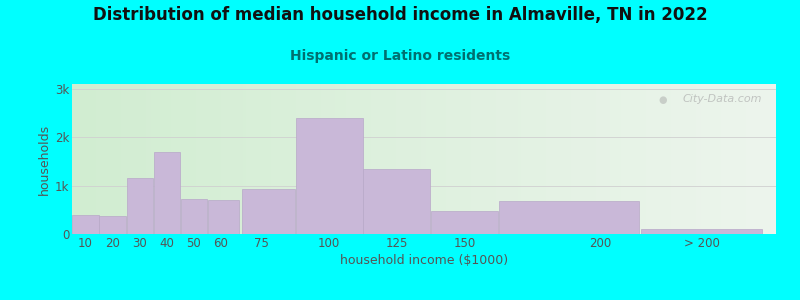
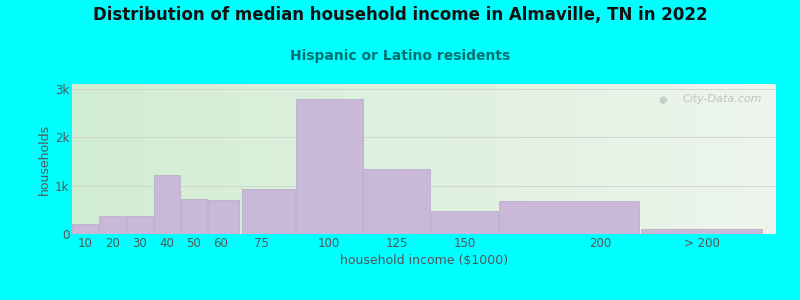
10: 0.40k -> 0.20k
30: 1.15k -> 0.38k
40: 1.70k -> 1.22k
100: 2.40k -> 2.80k
